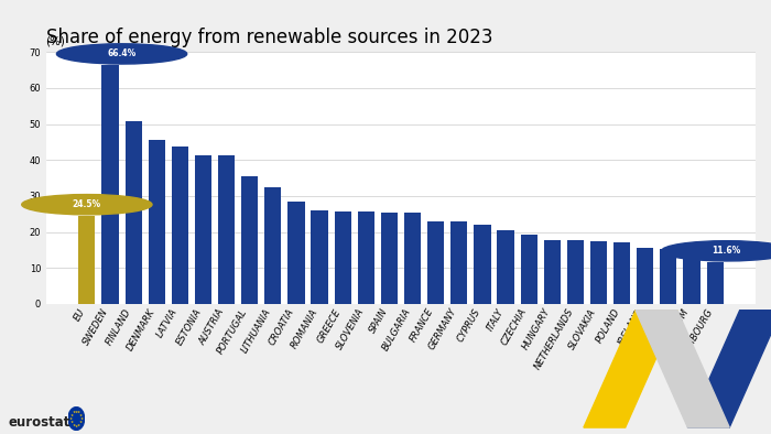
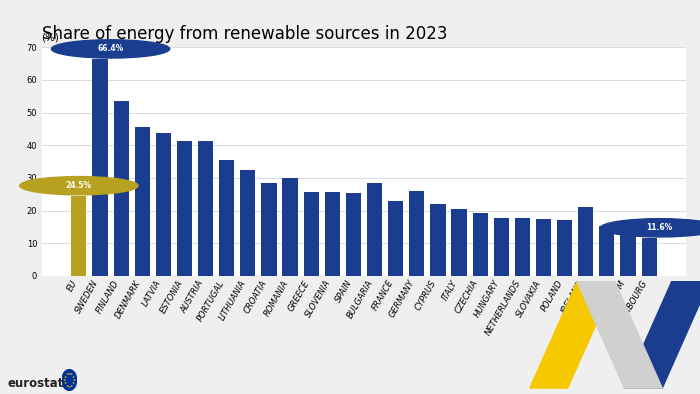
FINLAND: 50.9 -> 53.5
ROMANIA: 26.1 -> 30.0
BULGARIA: 25.4 -> 28.5
GERMANY: 23.0 -> 26.0
IRELAND: 15.7 -> 21.0
